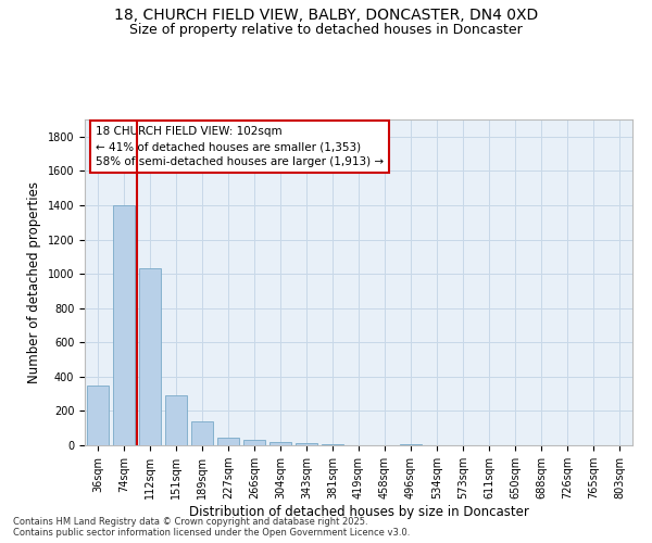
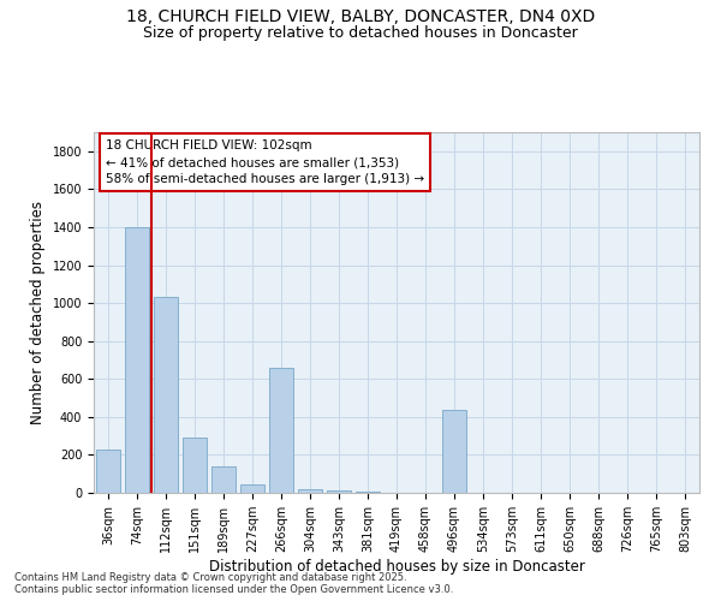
36sqm: 350 -> 230
266sqm: 30 -> 660
496sqm: 0 -> 440
